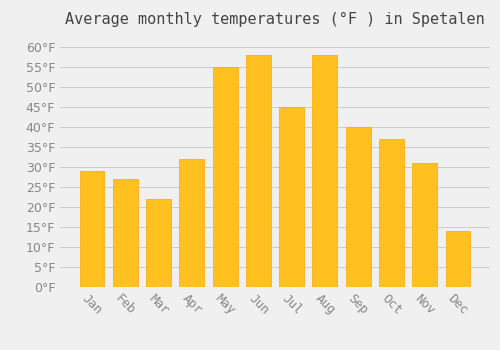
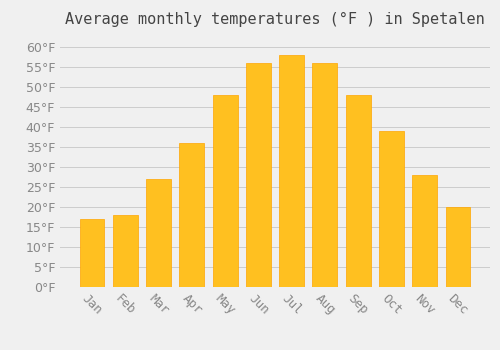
Jan: 29°F -> 17°F
Feb: 27°F -> 18°F
Mar: 22°F -> 27°F
Apr: 32°F -> 36°F
May: 55°F -> 48°F
Jun: 58°F -> 56°F
Jul: 45°F -> 58°F
Aug: 58°F -> 56°F
Sep: 40°F -> 48°F
Oct: 37°F -> 39°F
Nov: 31°F -> 28°F
Dec: 14°F -> 20°F
